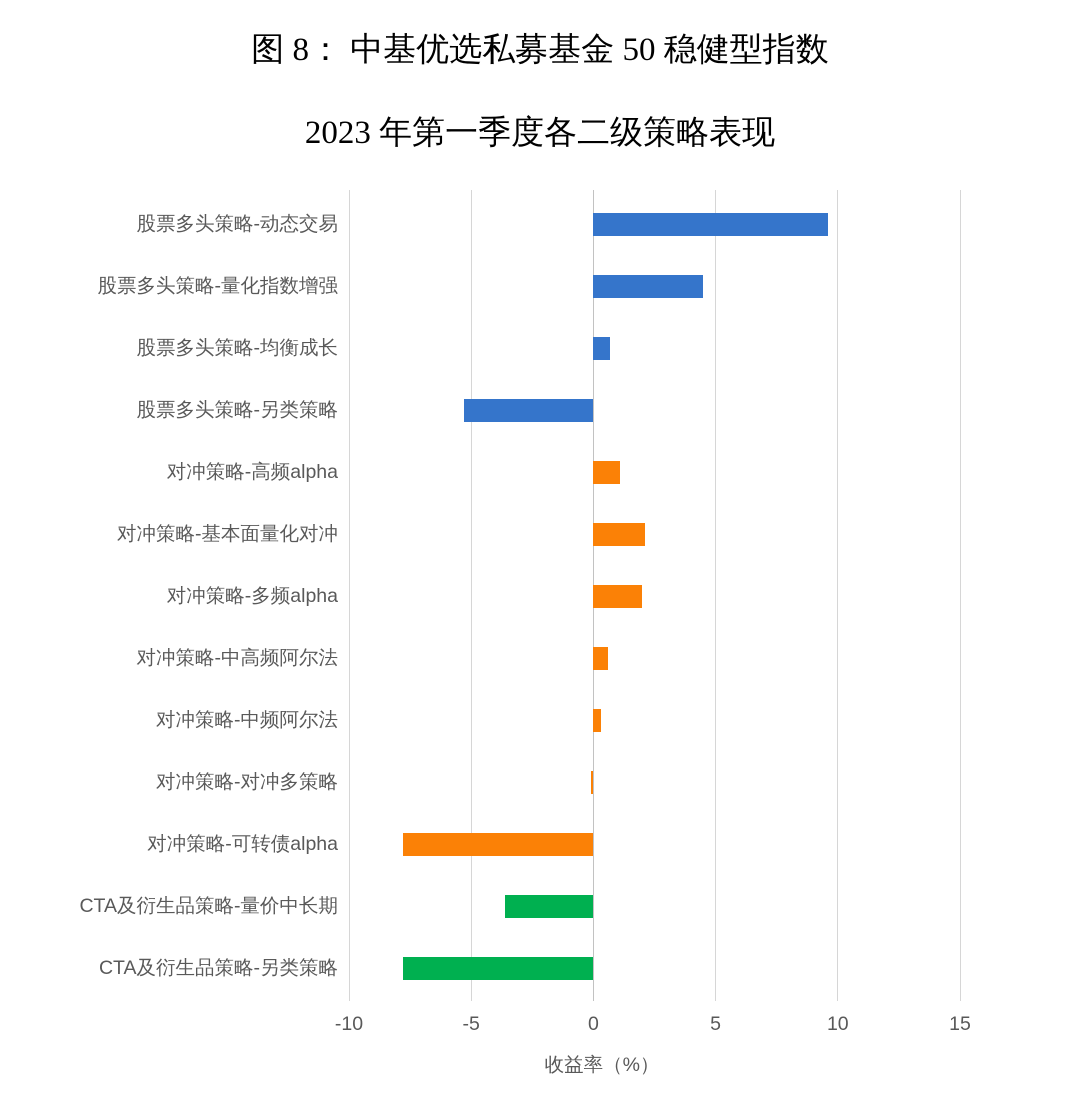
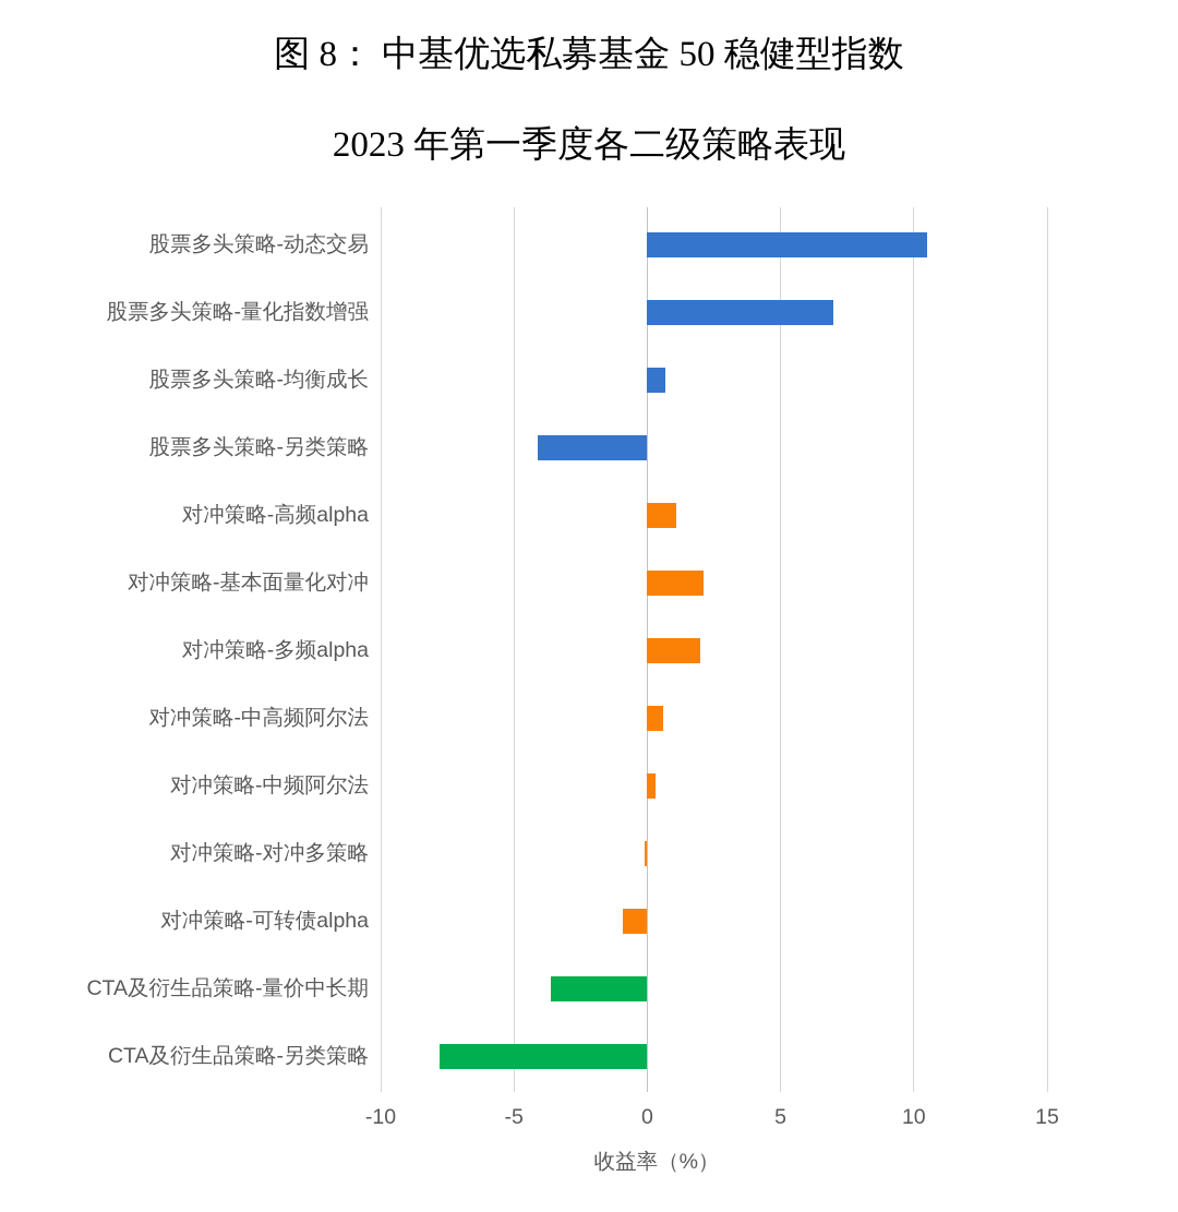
股票多头策略-动态交易: 9.6 -> 10.5
股票多头策略-量化指数增强: 4.5 -> 7.0
股票多头策略-另类策略: -5.3 -> -4.1
对冲策略-可转债alpha: -7.8 -> -0.9
